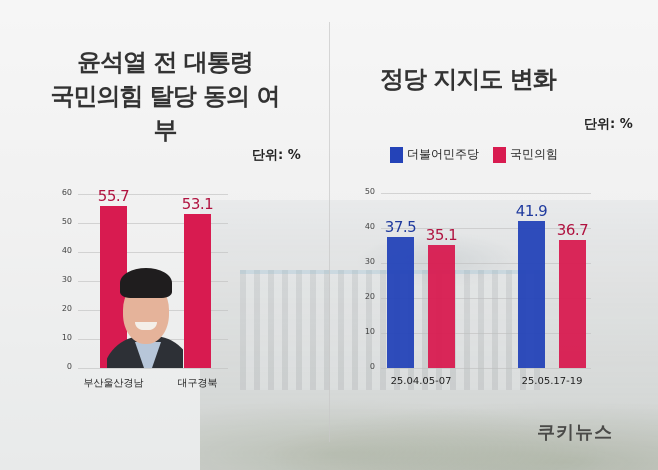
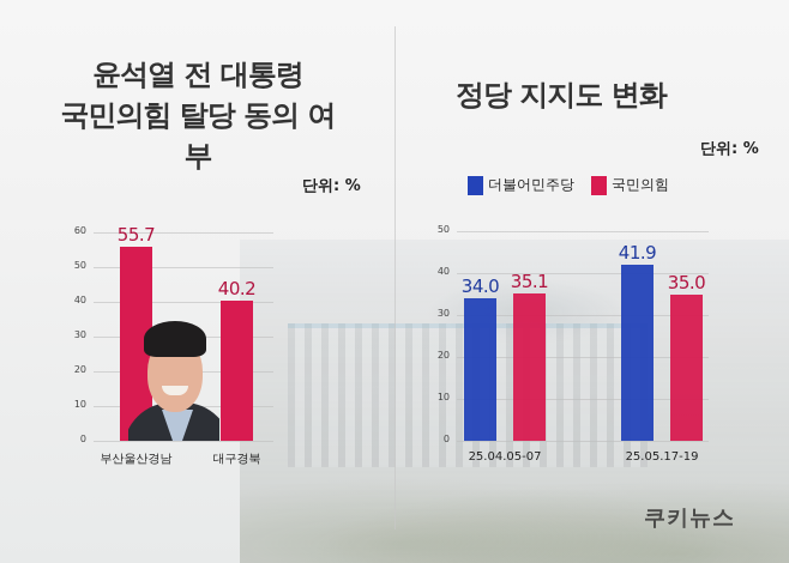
윤석열 전 대통령 국민의힘 탈당 동의 여부/대구경북: 53.1 -> 40.2
정당 지지도 변화/더불어민주당/25.04.05-07: 37.5 -> 34.0
정당 지지도 변화/국민의힘/25.05.17-19: 36.7 -> 35.0
